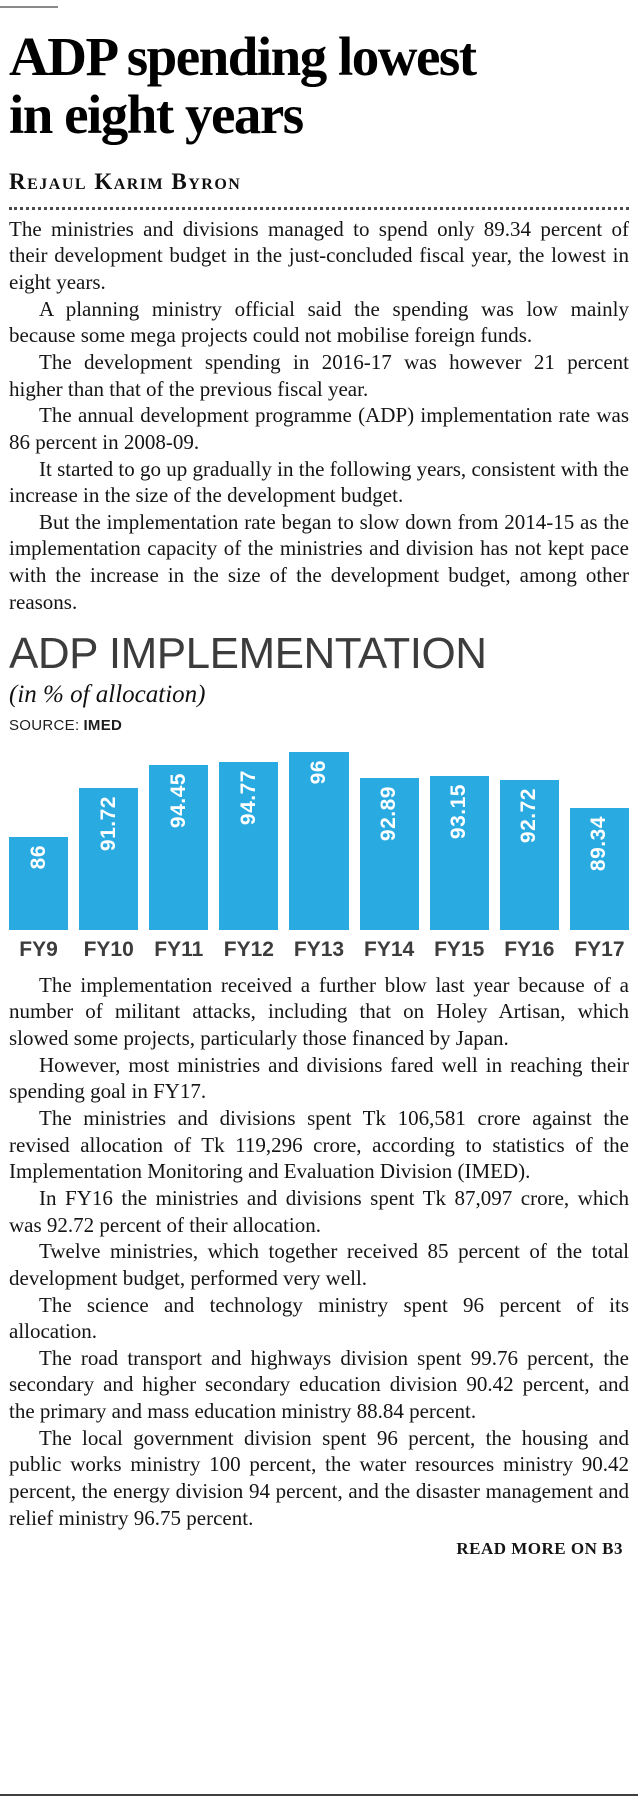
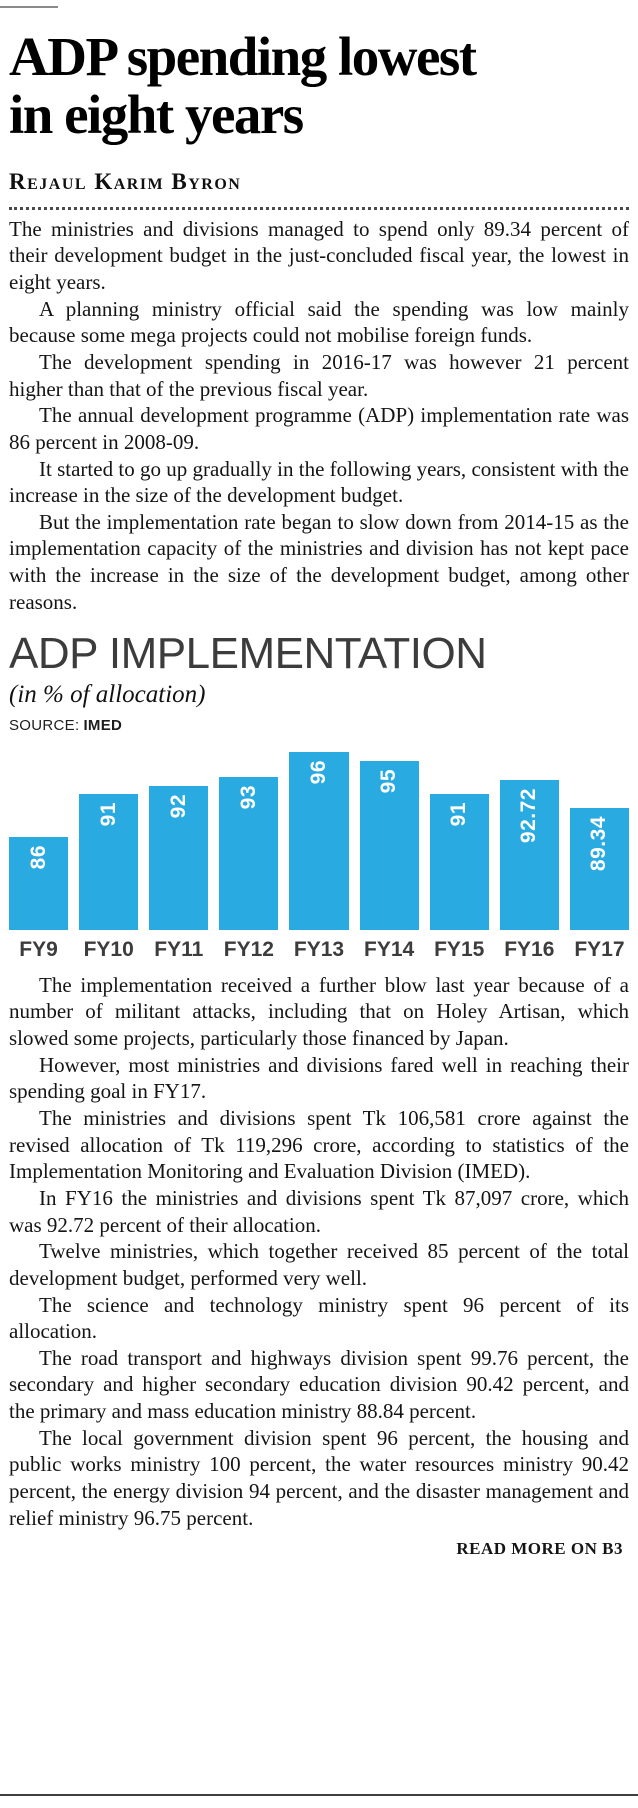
FY10: 91.72 -> 91
FY11: 94.45 -> 92
FY12: 94.77 -> 93
FY14: 92.89 -> 95
FY15: 93.15 -> 91
